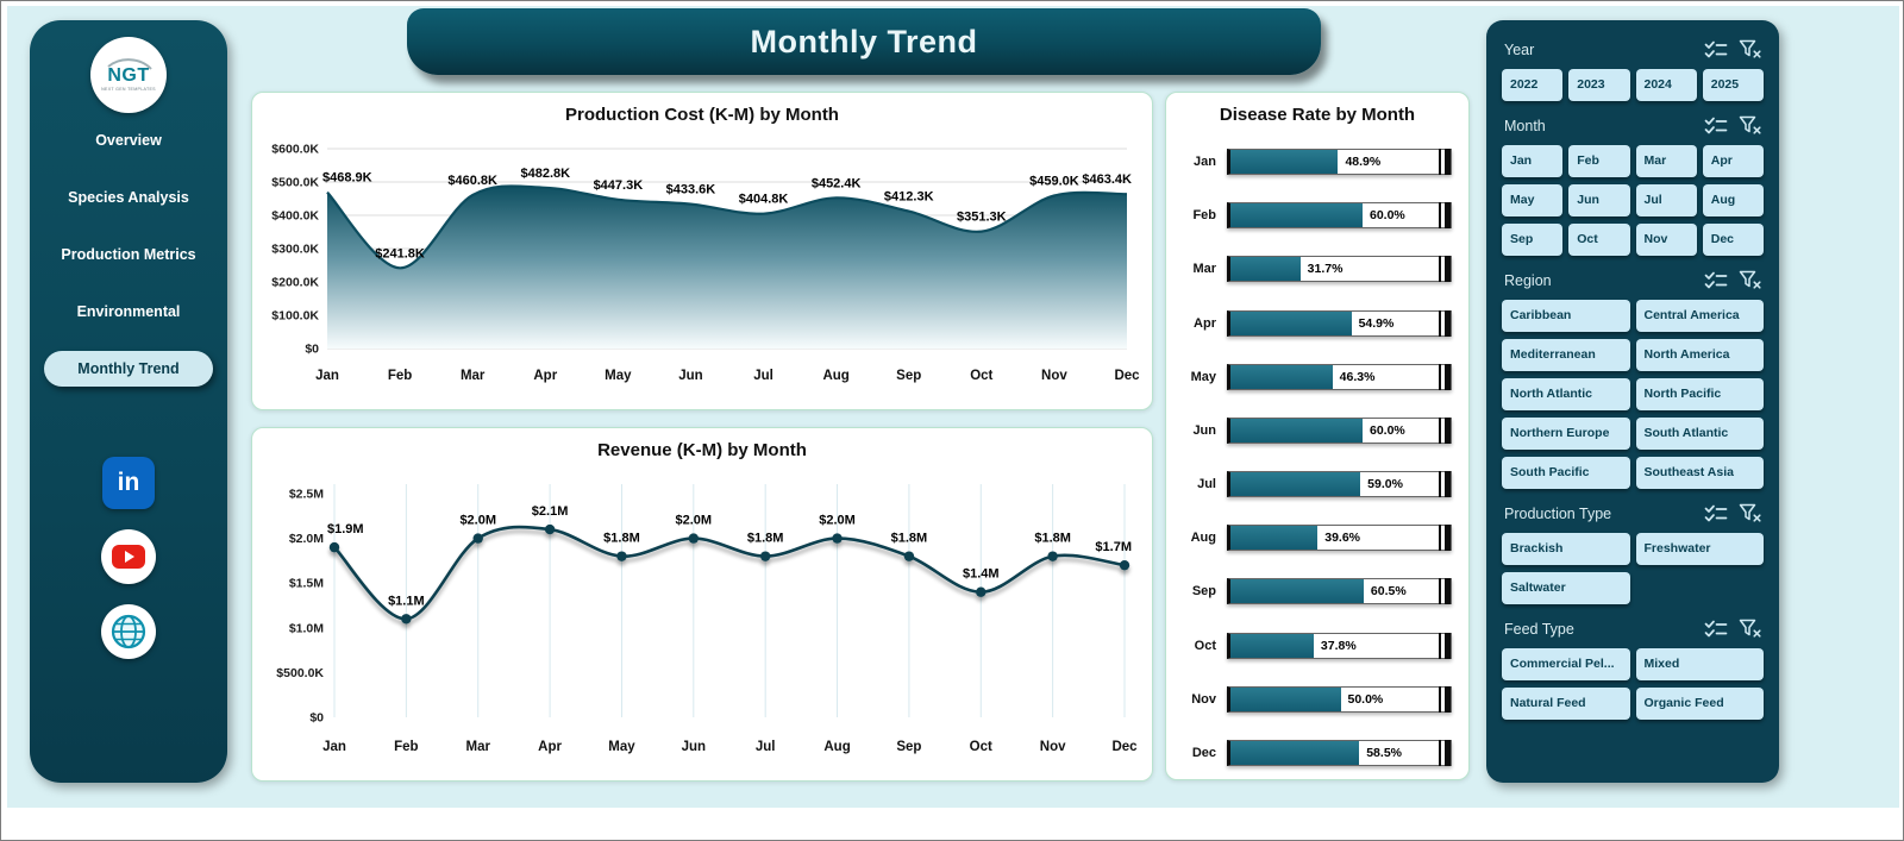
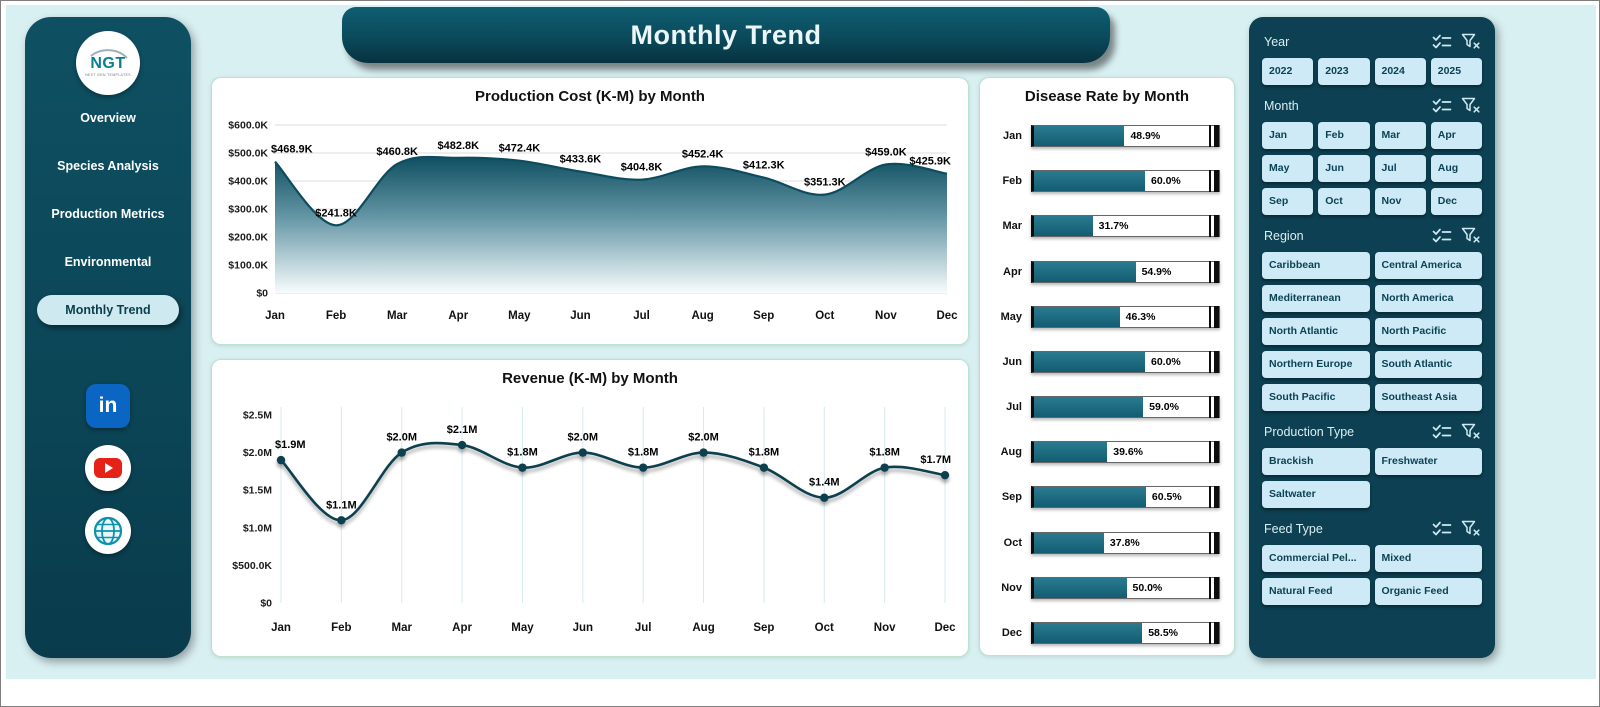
Production Cost (K-M) by Month/May: $447.3K -> $472.4K
Production Cost (K-M) by Month/Dec: $463.4K -> $425.9K
